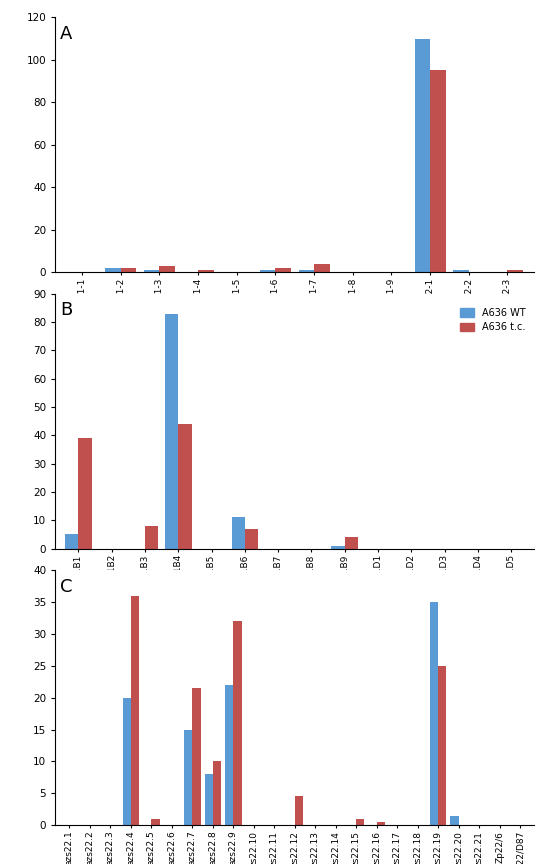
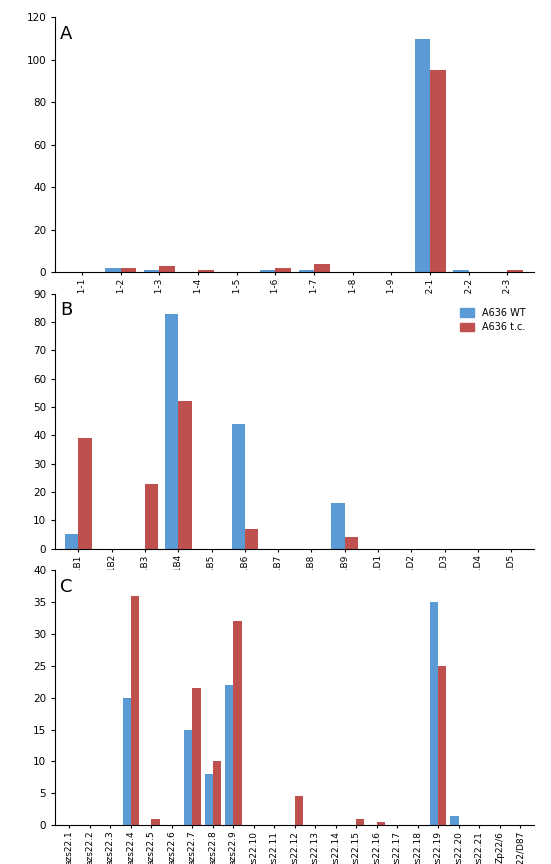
A636 t.c./z1B3: 8 -> 23
A636 t.c./z1B4: 44 -> 52
A636 WT/z1B6: 11 -> 44
A636 WT/z1B9: 1 -> 16
